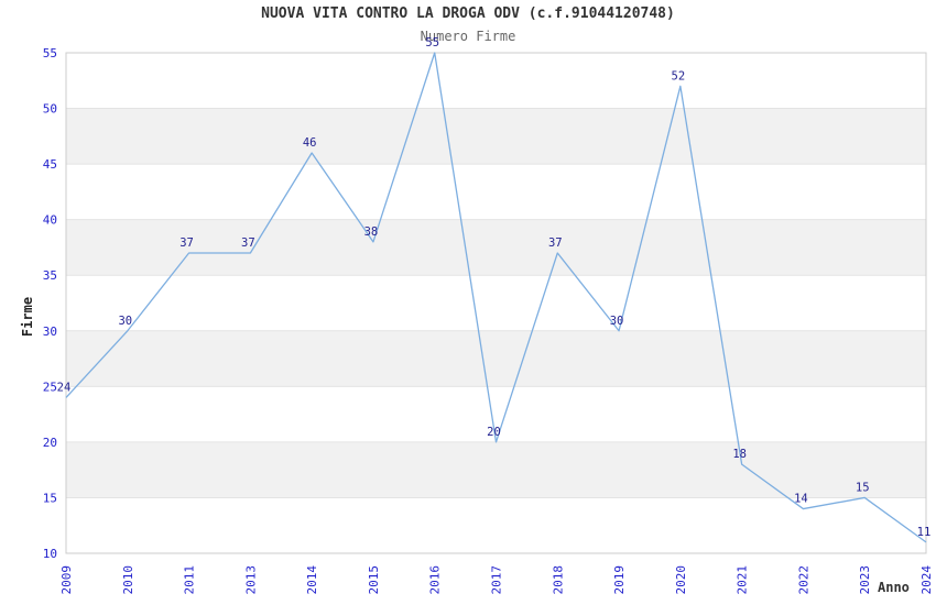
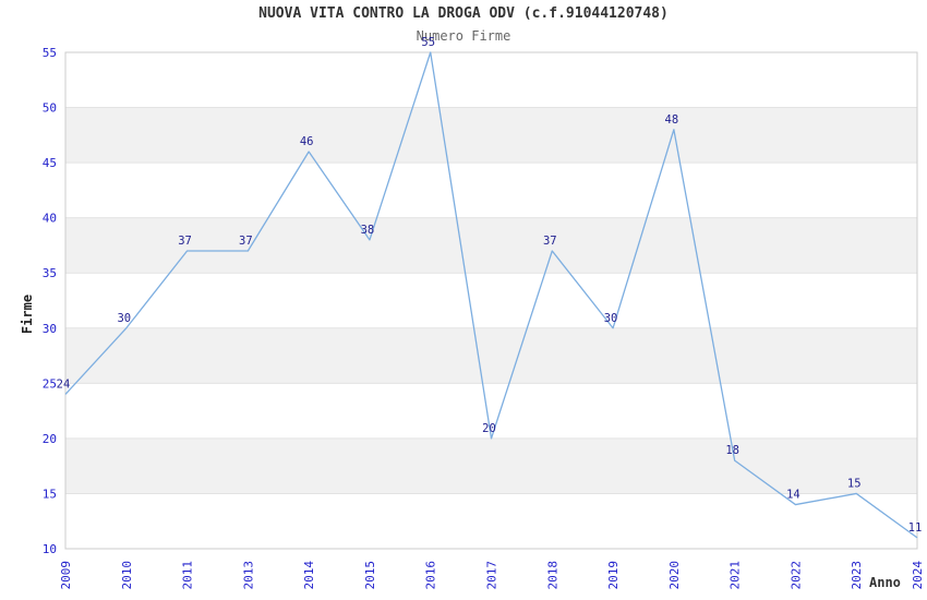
2020: 52 -> 48
